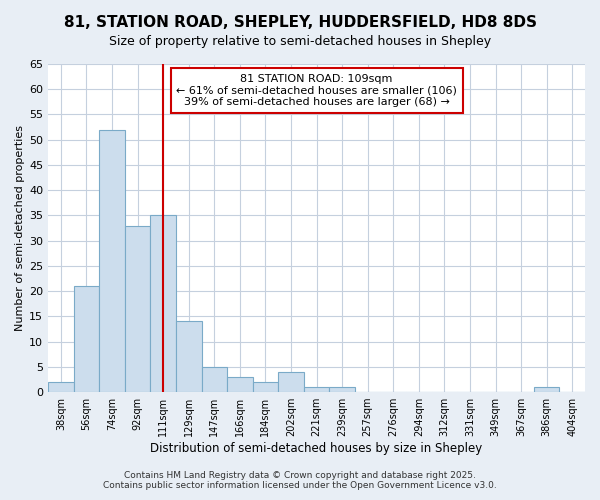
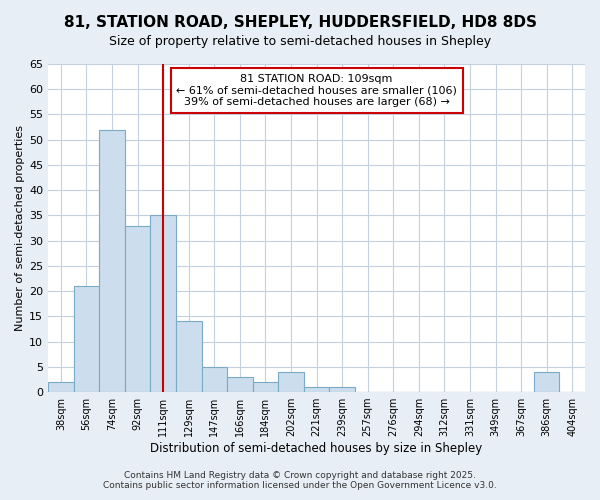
386sqm: 1 -> 4
